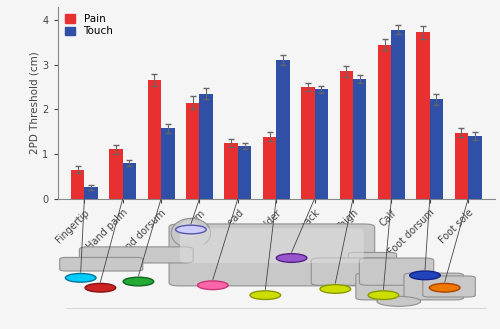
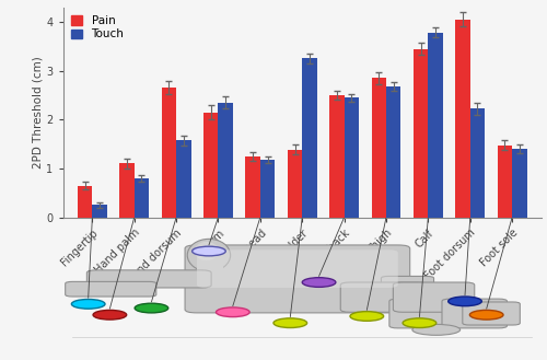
Touch/Shoulder: 3.10 -> 3.25
Pain/Foot dorsum: 3.72 -> 4.05
